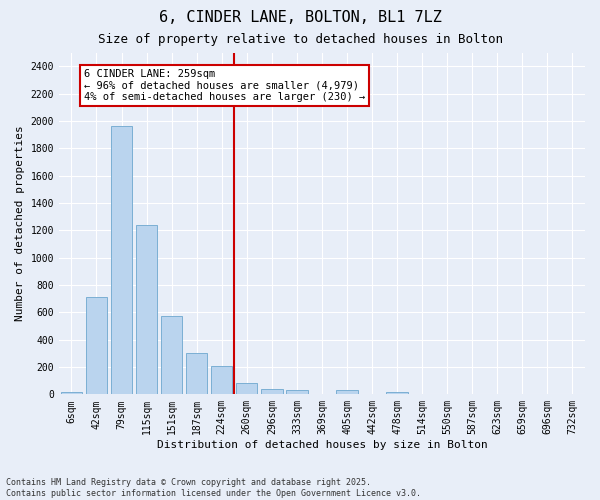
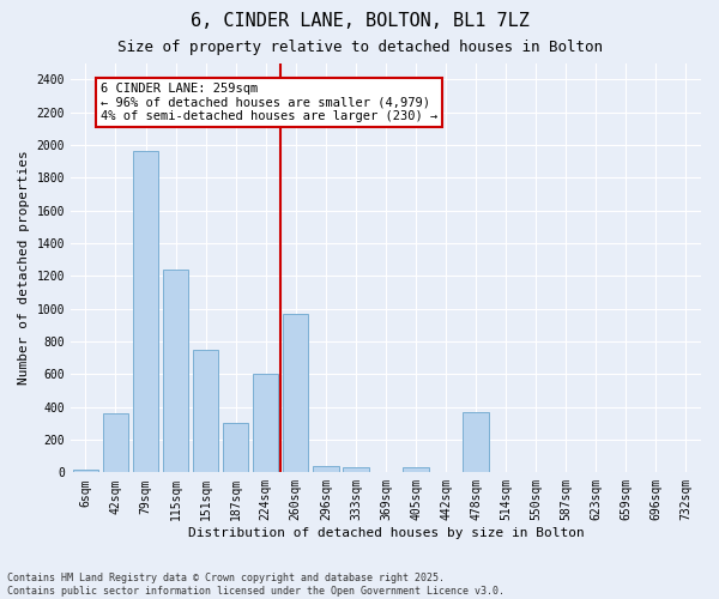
42sqm: 720 -> 360
151sqm: 580 -> 750
224sqm: 200 -> 600
260sqm: 80 -> 970
478sqm: 20 -> 370
